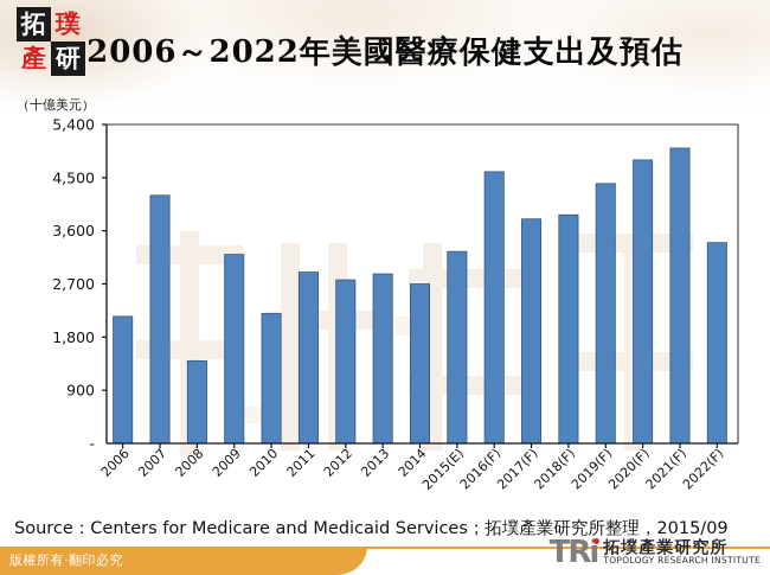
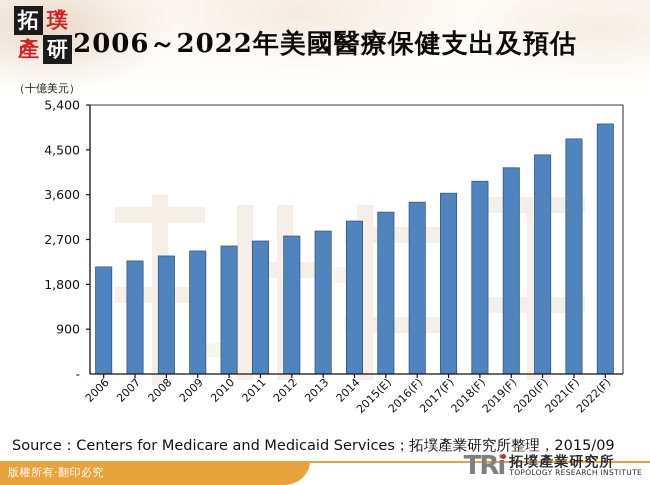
2007: 4200 -> 2300
2008: 1400 -> 2400
2009: 3200 -> 2500
2010: 2200 -> 2600
2011: 2900 -> 2700
2014: 2700 -> 3100
2016(F): 4600 -> 3400
2017(F): 3800 -> 3600
2019(F): 4400 -> 4100
2020(F): 4800 -> 4400
2021(F): 5000 -> 4700
2022(F): 3400 -> 5000
